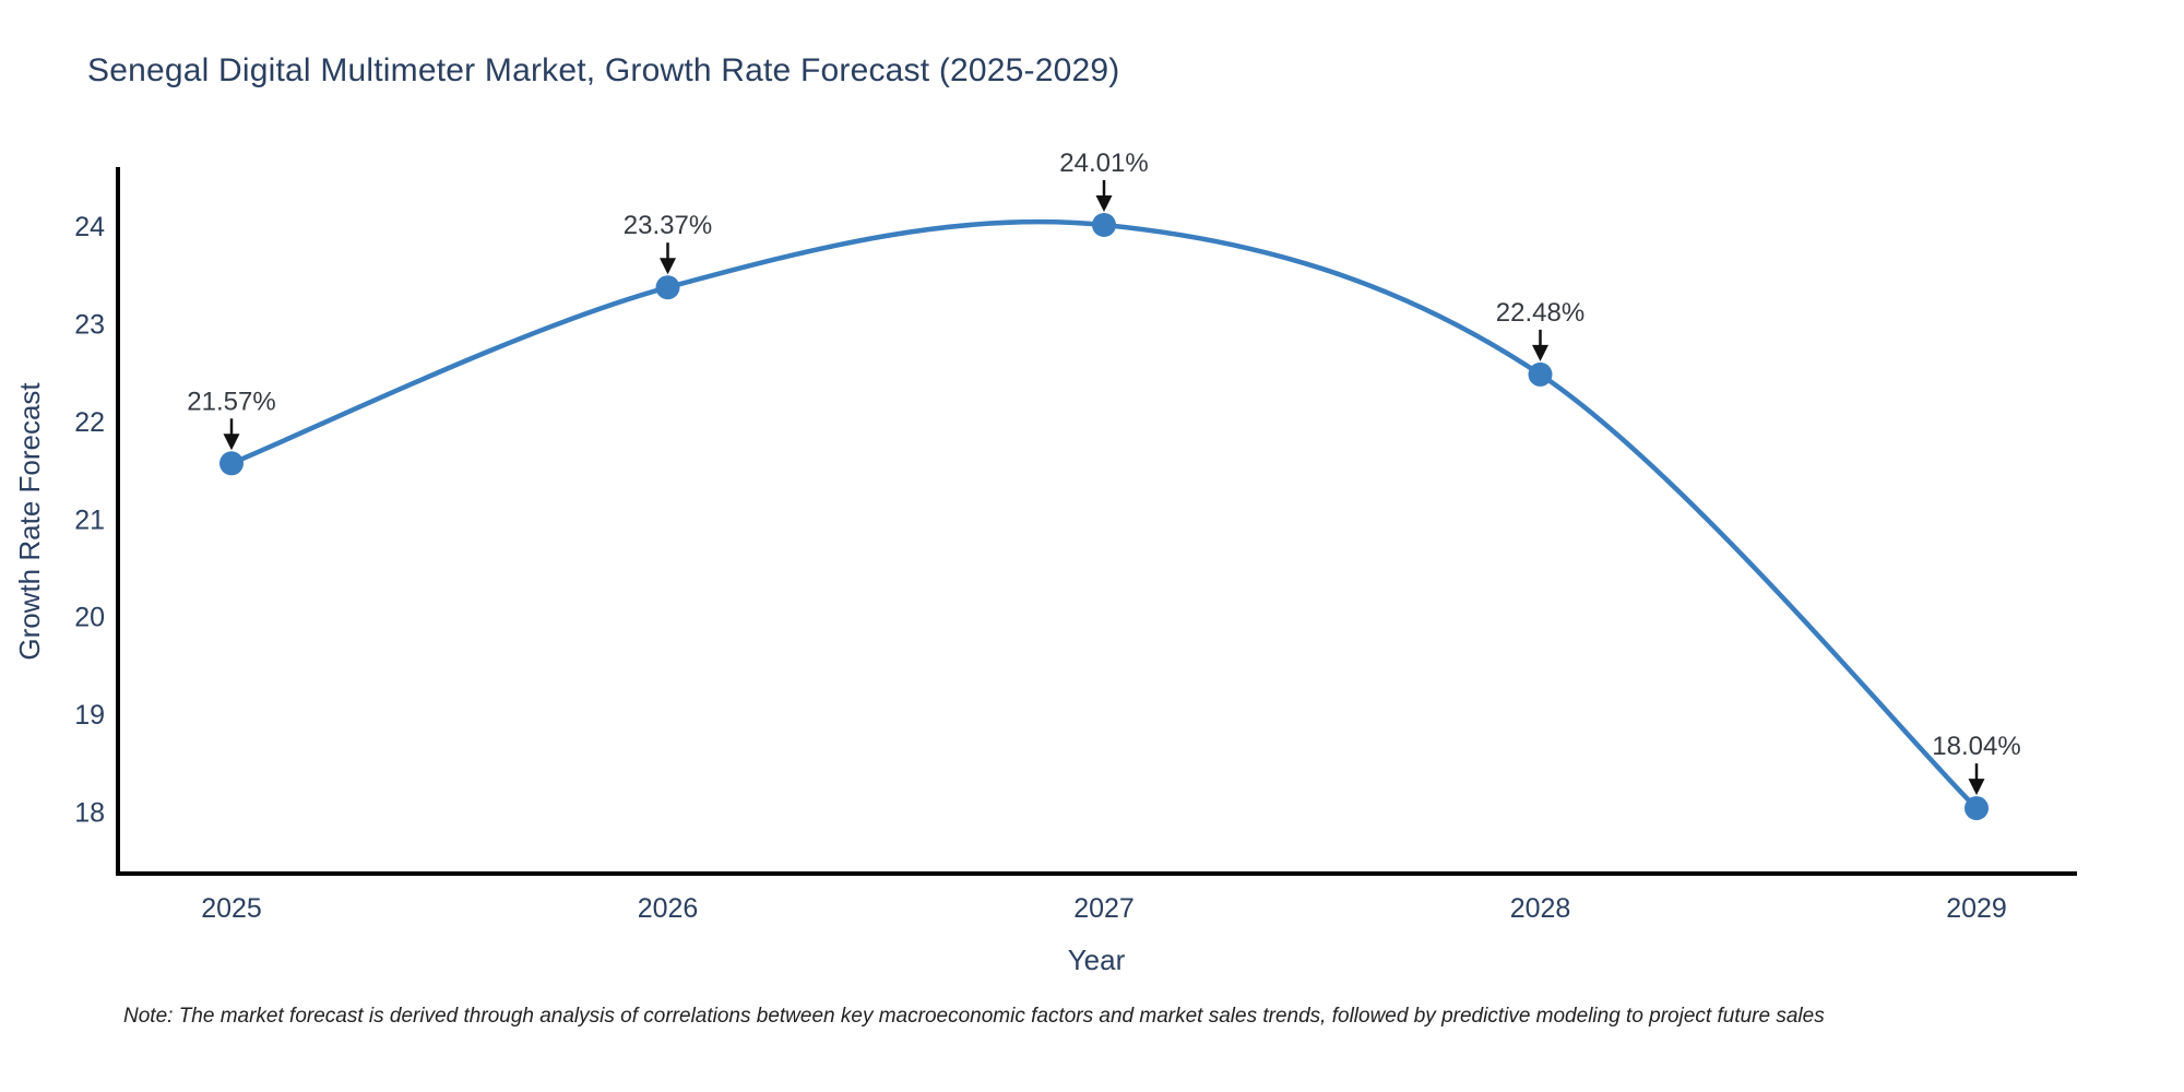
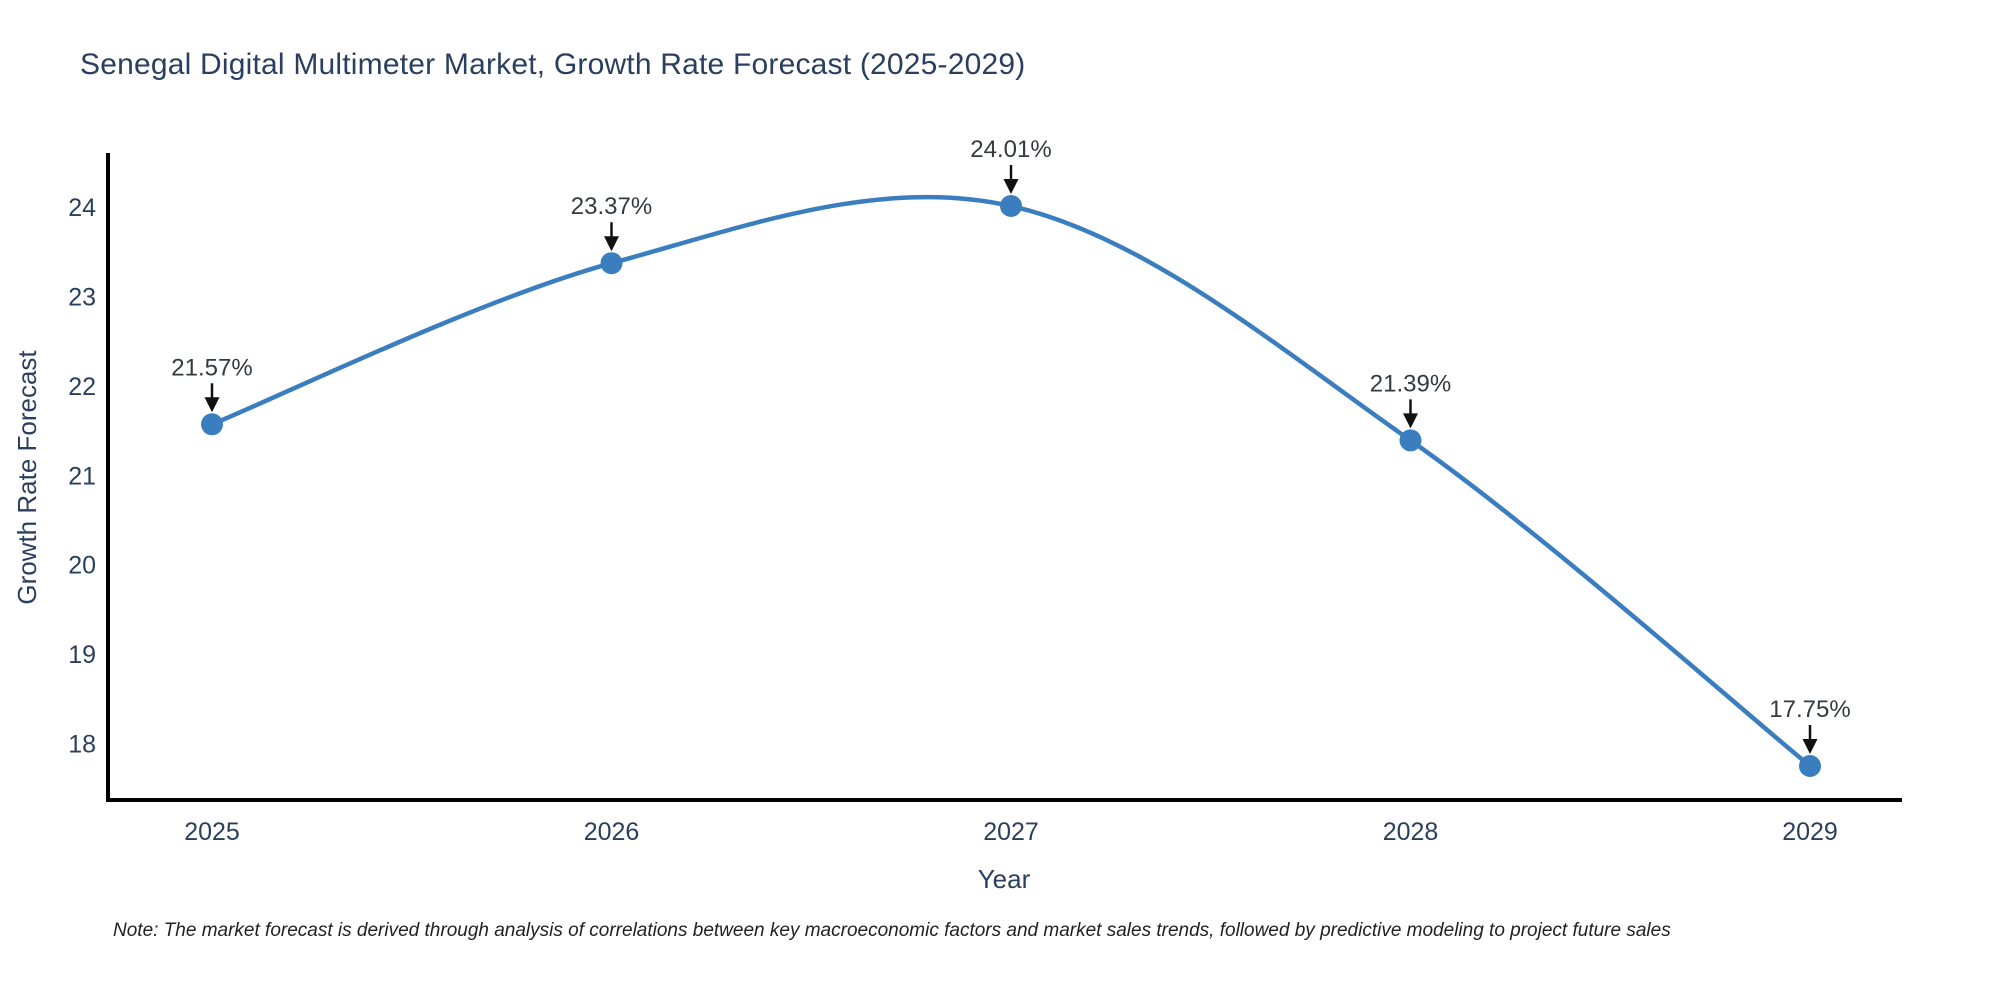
2028: 22.48% -> 21.39%
2029: 18.04% -> 17.75%
